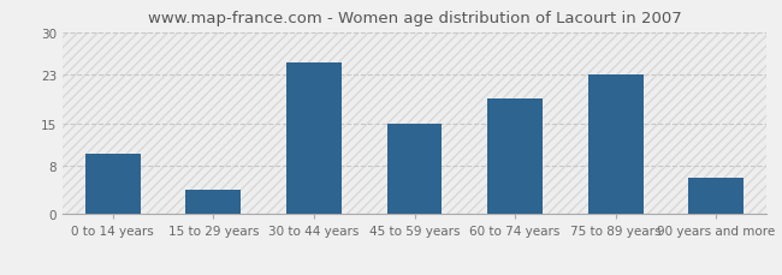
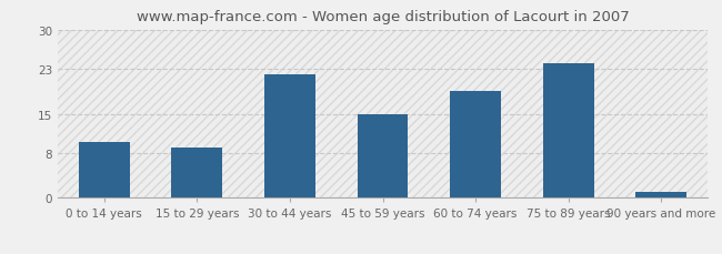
15 to 29 years: 4 -> 9
30 to 44 years: 25 -> 22
75 to 89 years: 23 -> 24
90 years and more: 6 -> 1
